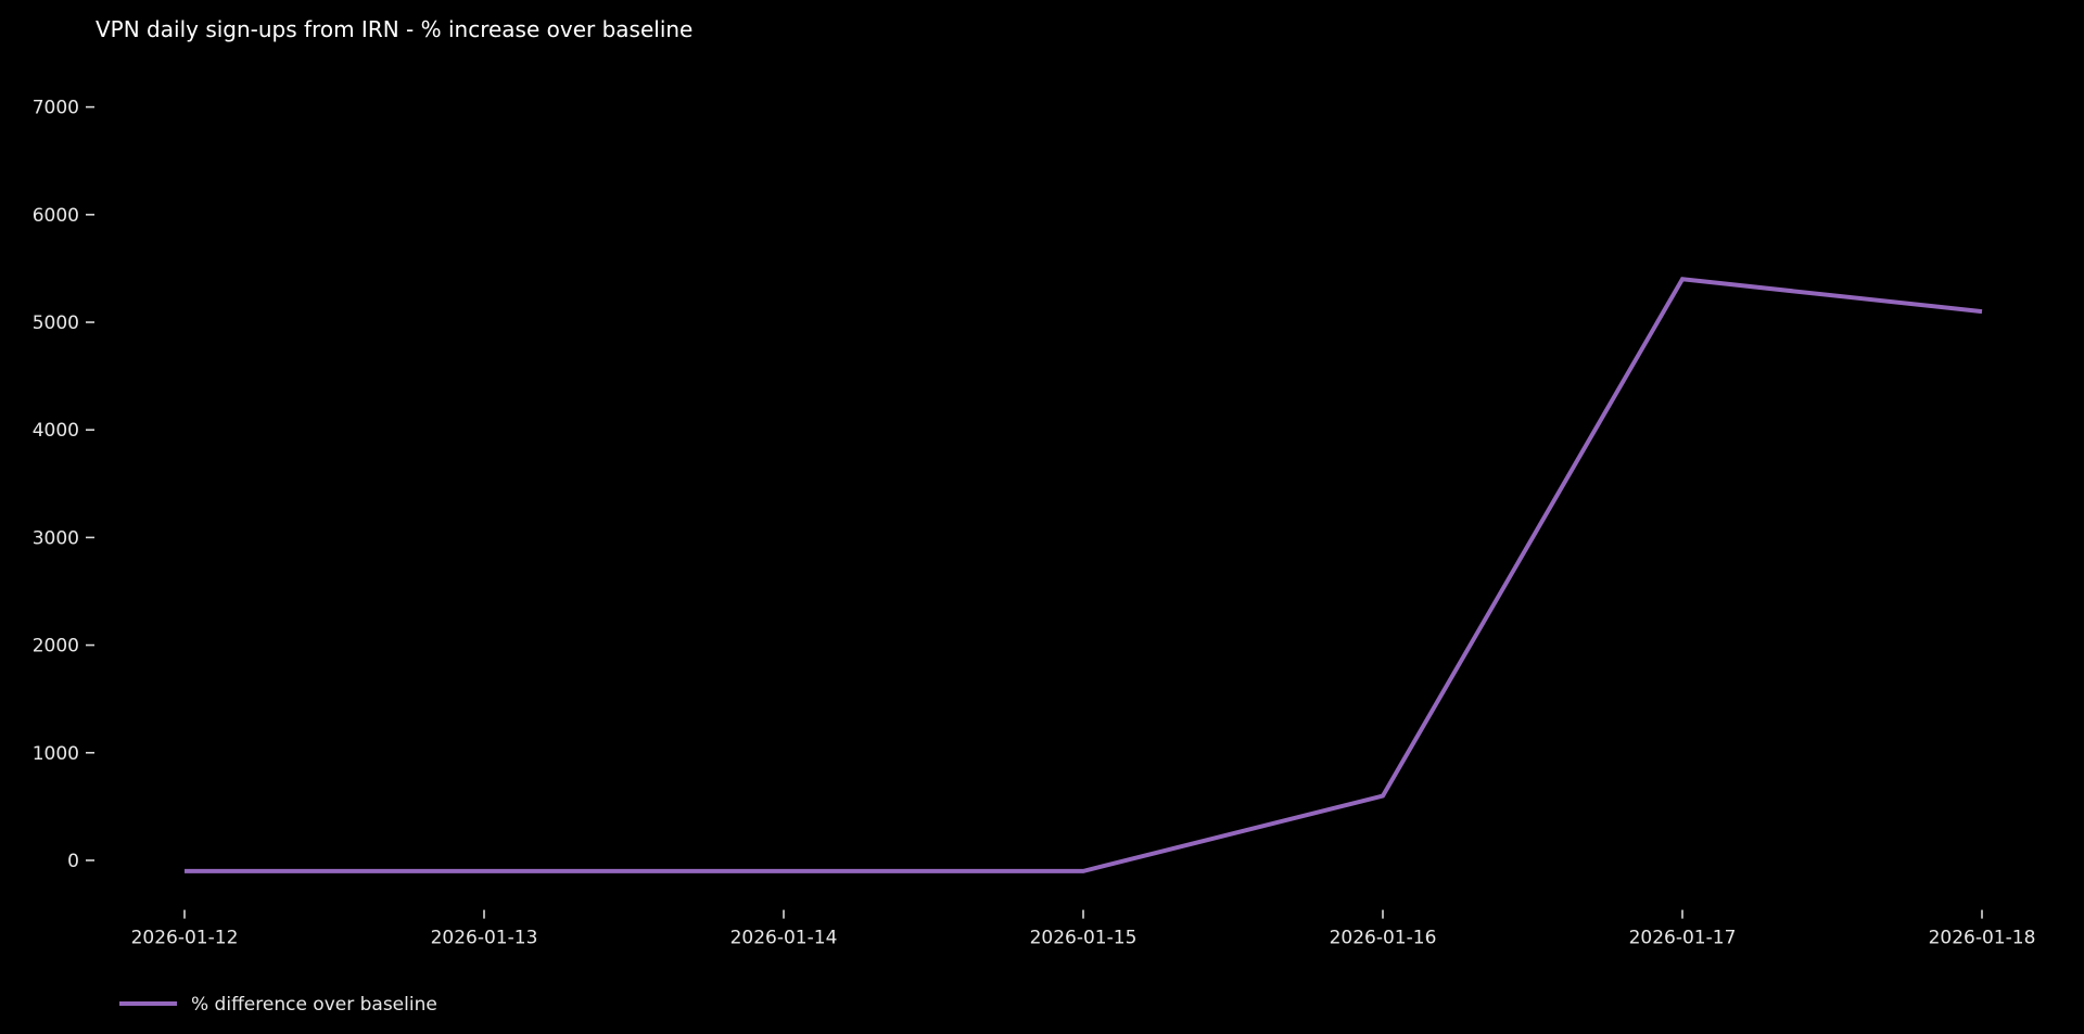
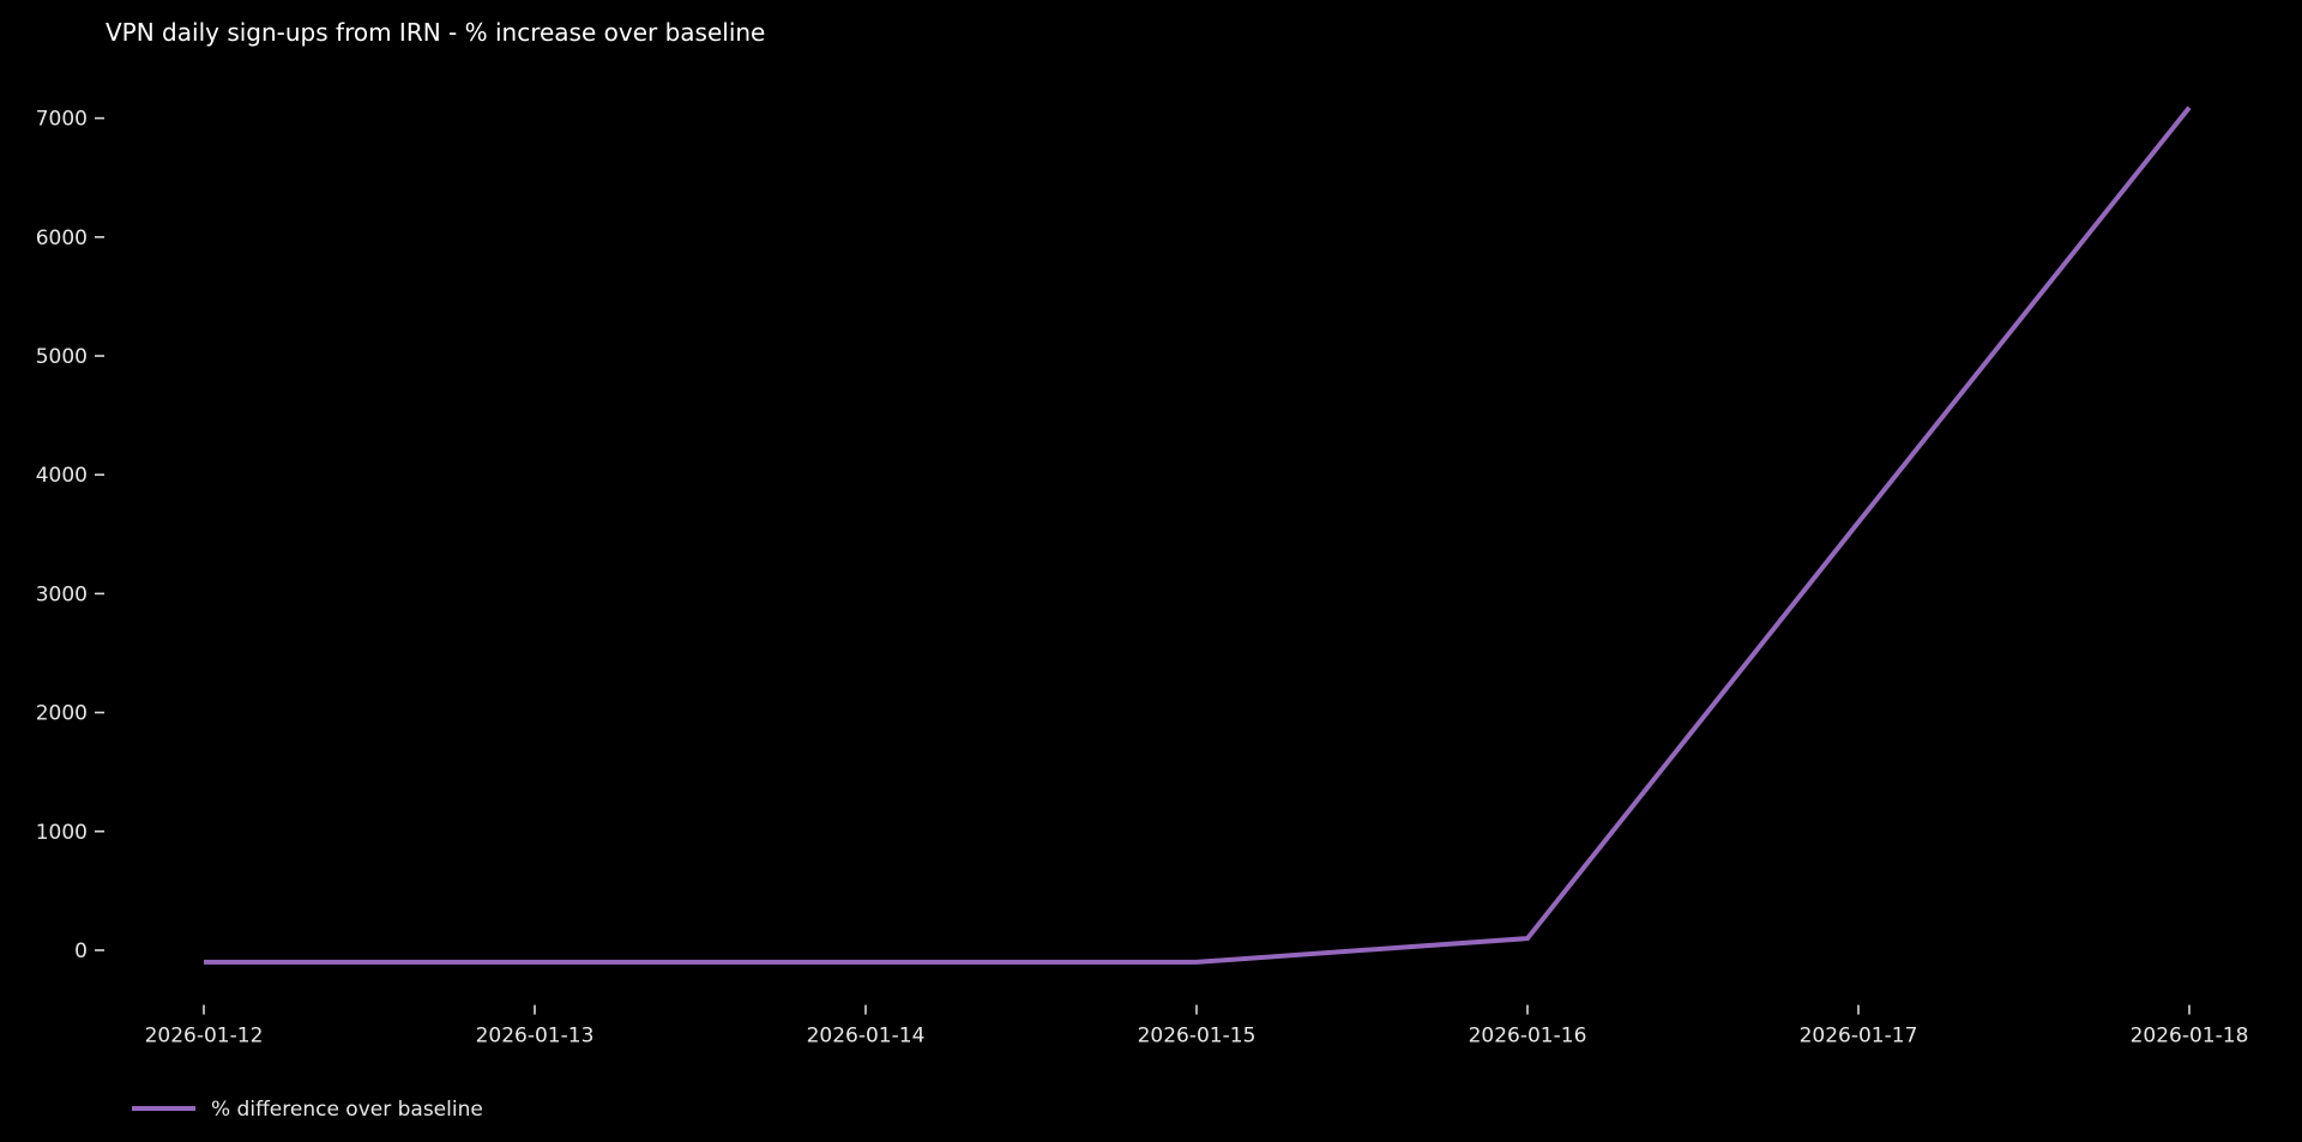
2026-01-16: 600 -> 100
2026-01-17: 5400 -> 3600
2026-01-18: 5100 -> 7100
